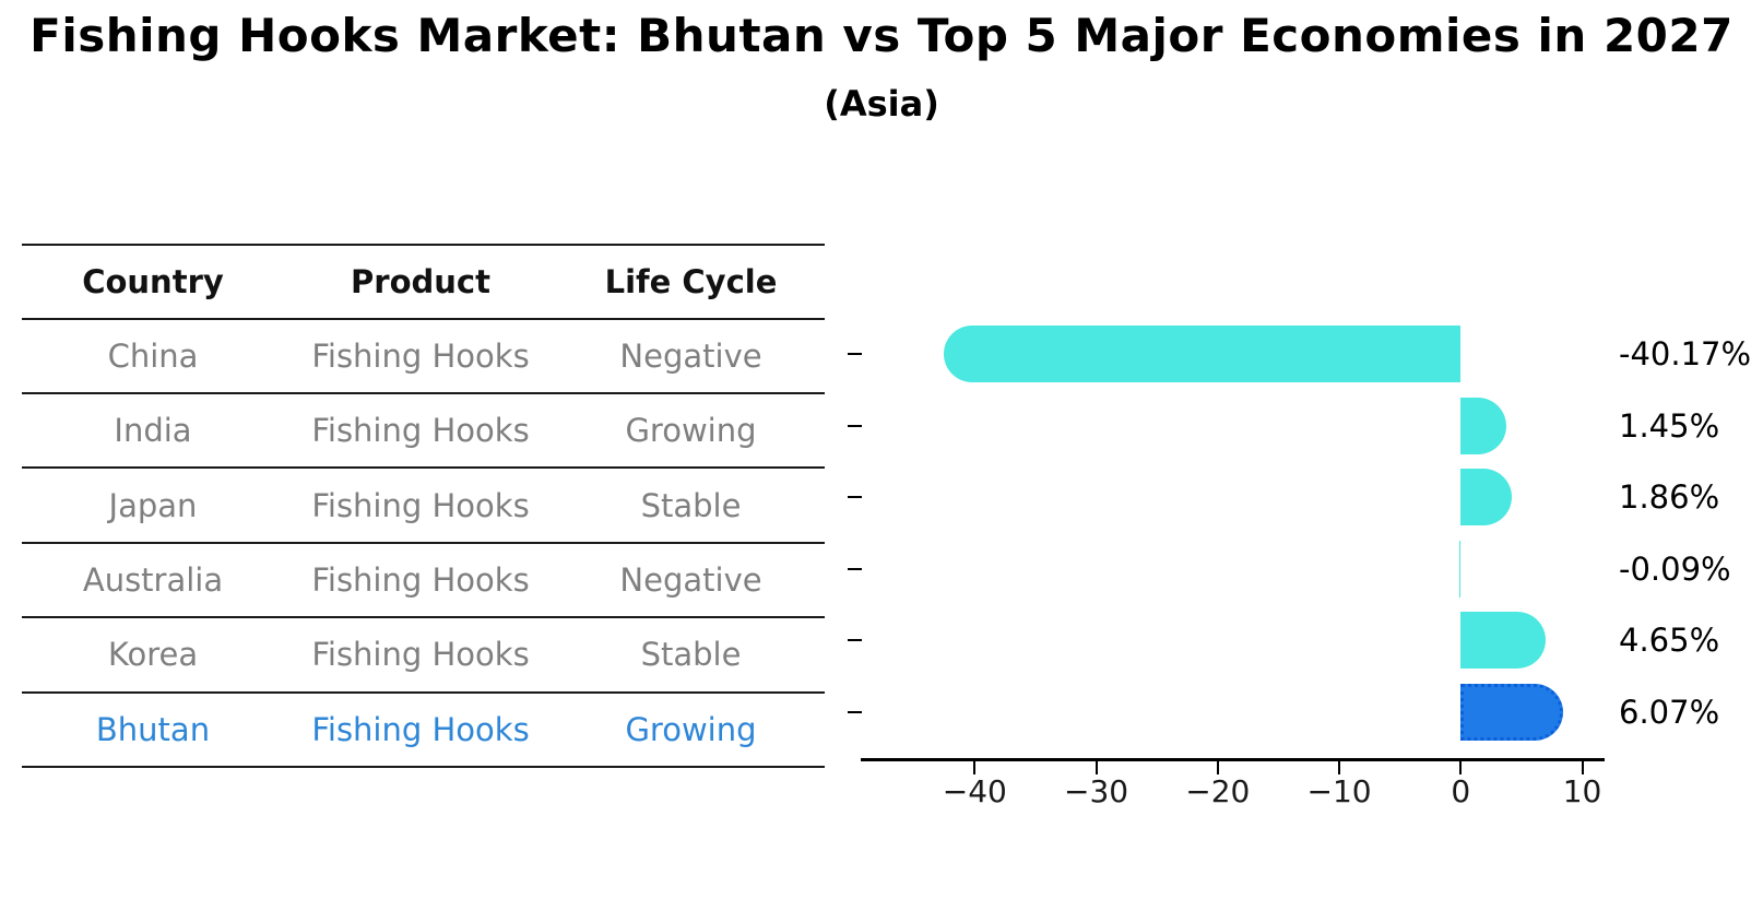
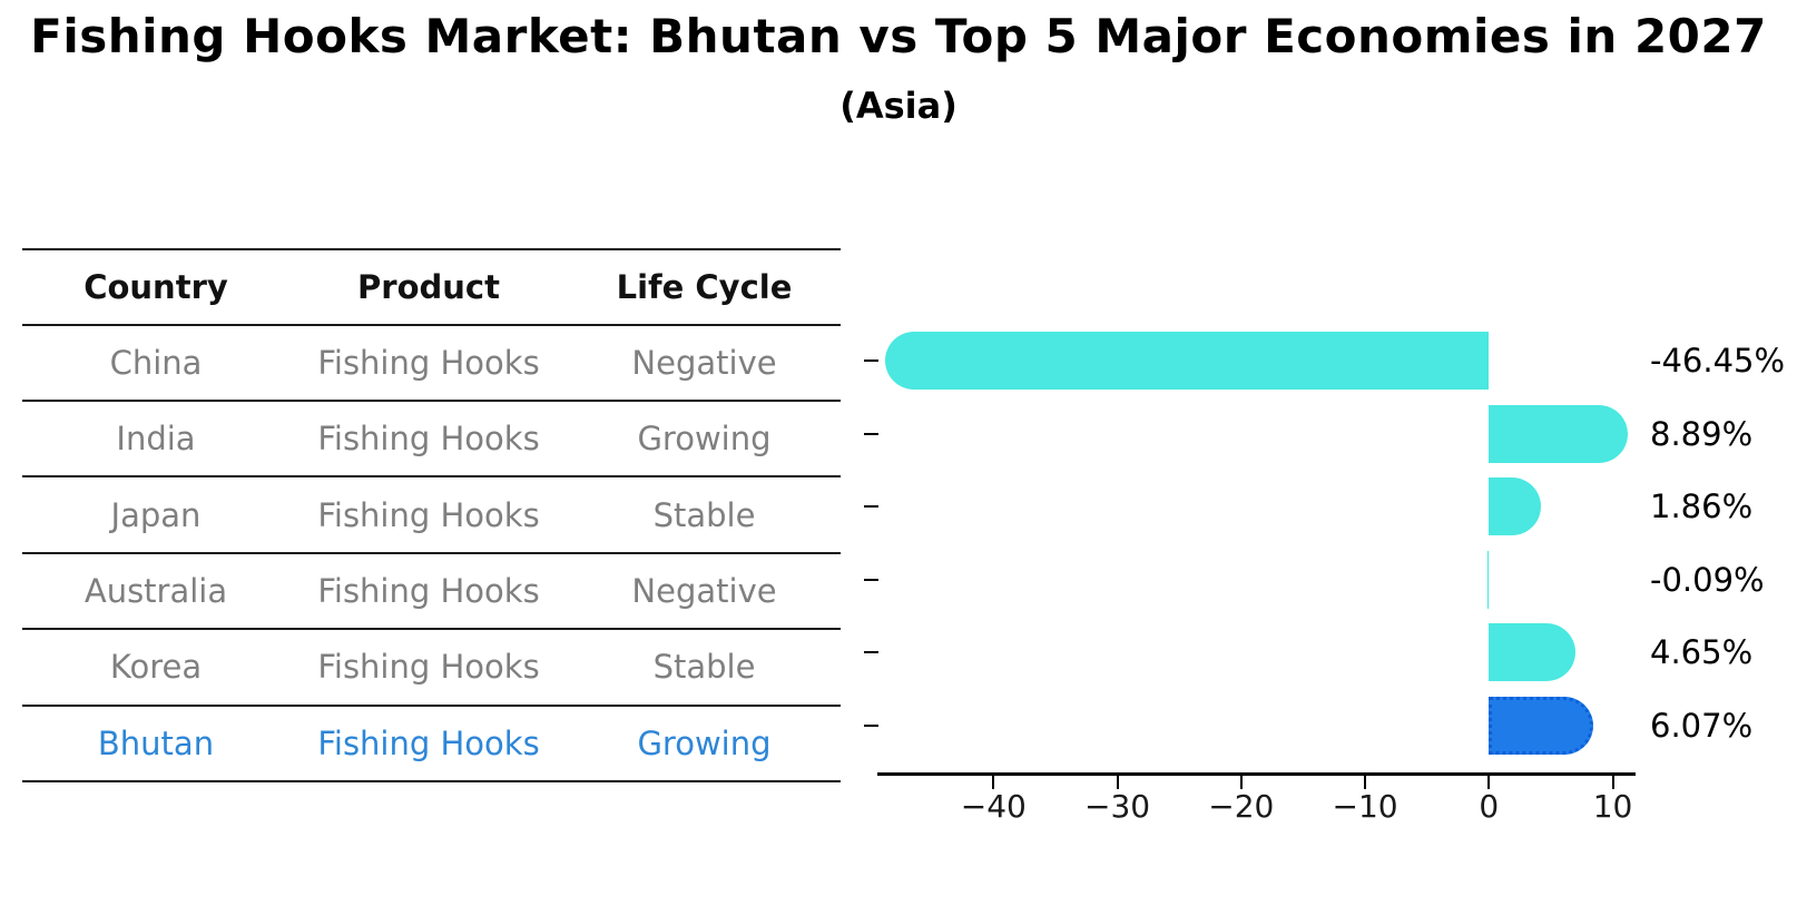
China: -40.17% -> -46.45%
India: 1.45% -> 8.89%
